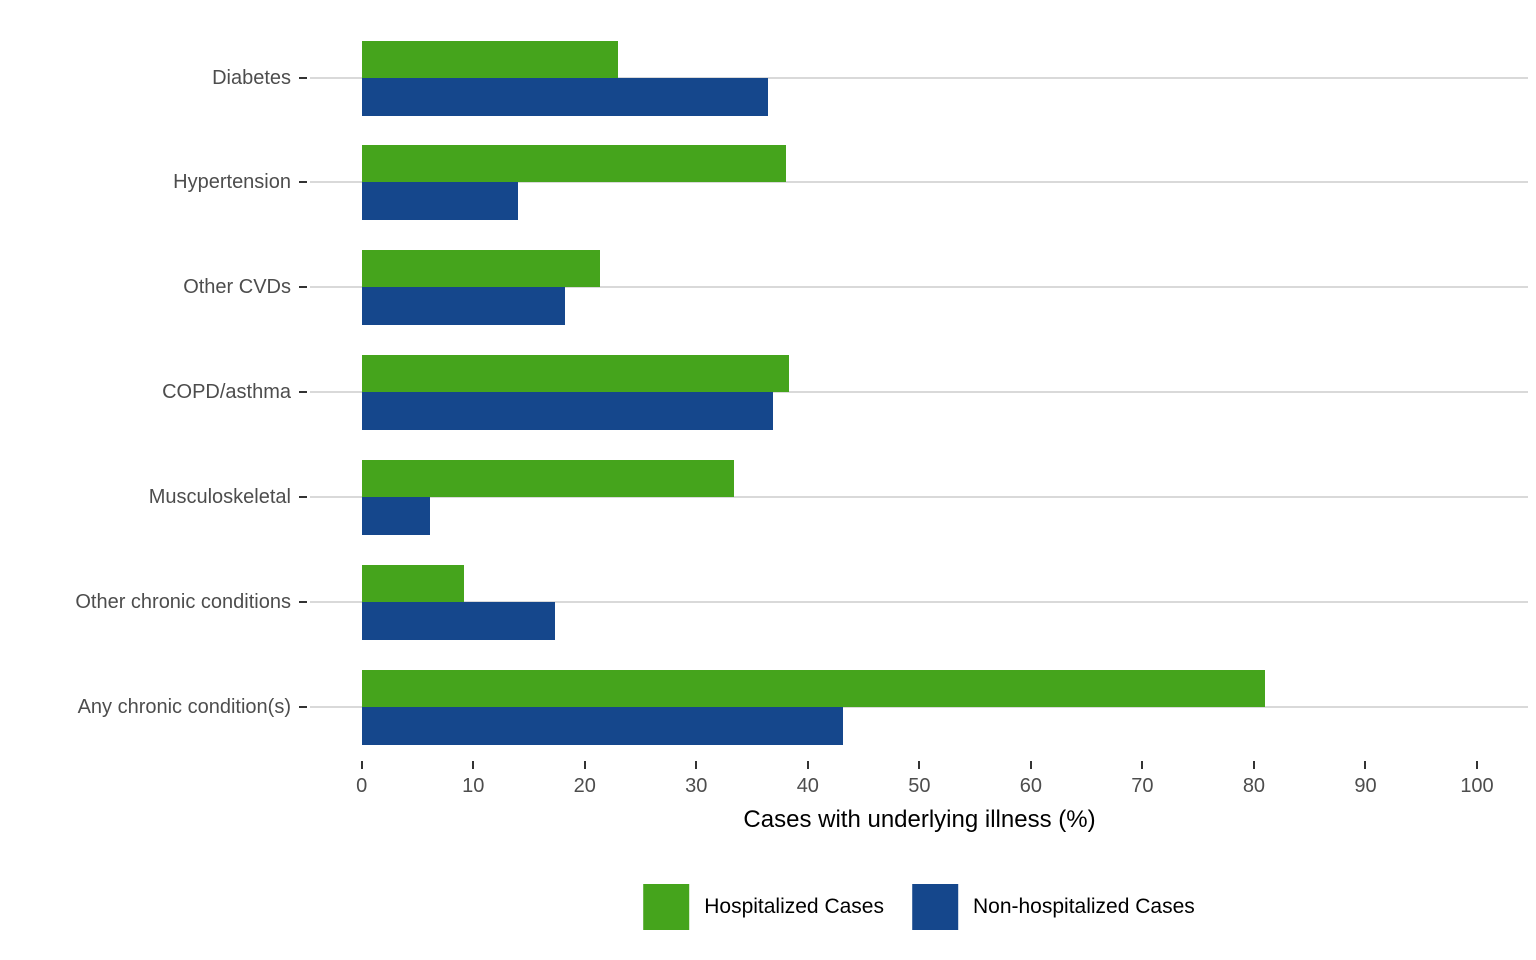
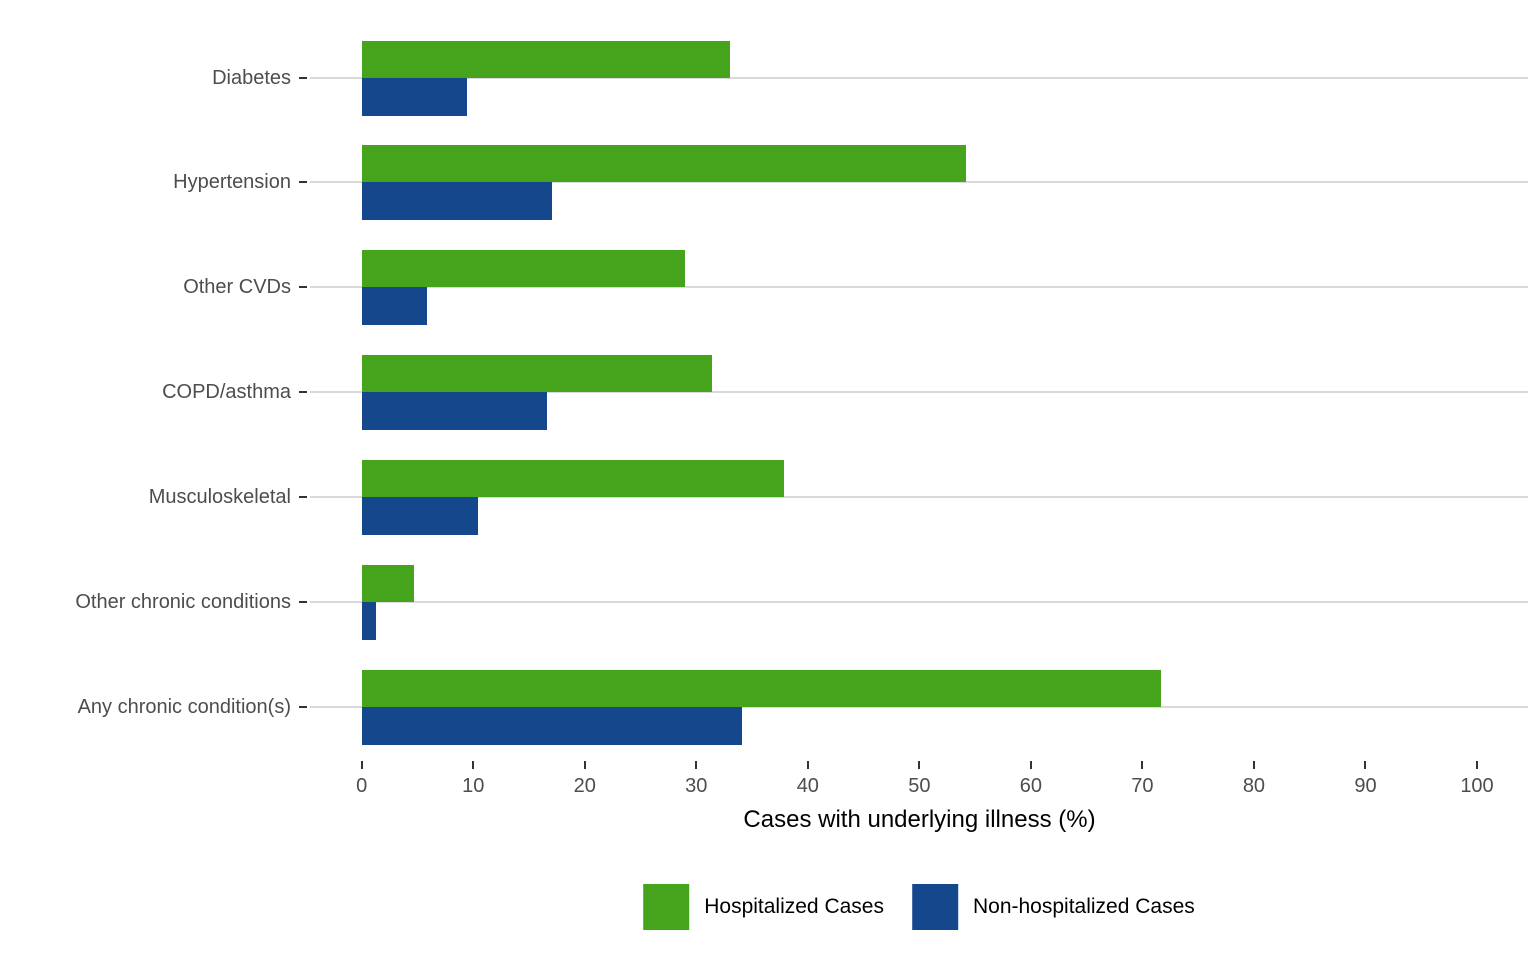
Hospitalized Cases/Diabetes: 23.0 -> 33.0
Non-hospitalized Cases/Diabetes: 36.4 -> 9.4
Hospitalized Cases/Hypertension: 38.0 -> 54.2
Non-hospitalized Cases/Hypertension: 14.0 -> 17.1
Hospitalized Cases/Other CVDs: 21.4 -> 29.0
Non-hospitalized Cases/Other CVDs: 18.2 -> 5.9
Hospitalized Cases/COPD/asthma: 38.3 -> 31.4
Non-hospitalized Cases/COPD/asthma: 36.9 -> 16.6
Hospitalized Cases/Musculoskeletal: 33.4 -> 37.9
Non-hospitalized Cases/Musculoskeletal: 6.1 -> 10.4
Hospitalized Cases/Other chronic conditions: 9.2 -> 4.7
Non-hospitalized Cases/Other chronic conditions: 17.3 -> 1.3
Hospitalized Cases/Any chronic condition(s): 81.0 -> 71.7
Non-hospitalized Cases/Any chronic condition(s): 43.2 -> 34.1
